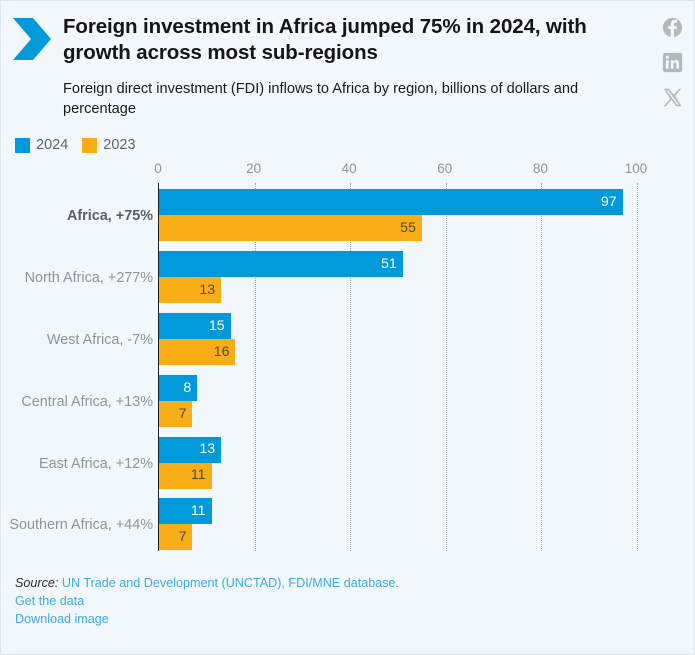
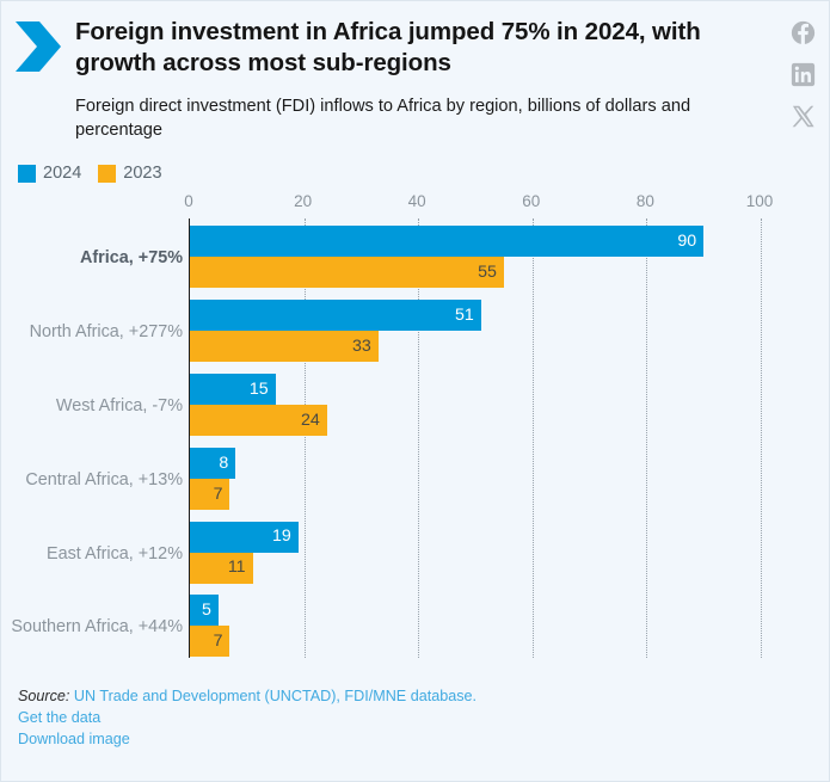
2024/Africa, +75%: 97 -> 90
2023/North Africa, +277%: 13 -> 33
2023/West Africa, -7%: 16 -> 24
2024/East Africa, +12%: 13 -> 19
2024/Southern Africa, +44%: 11 -> 5
